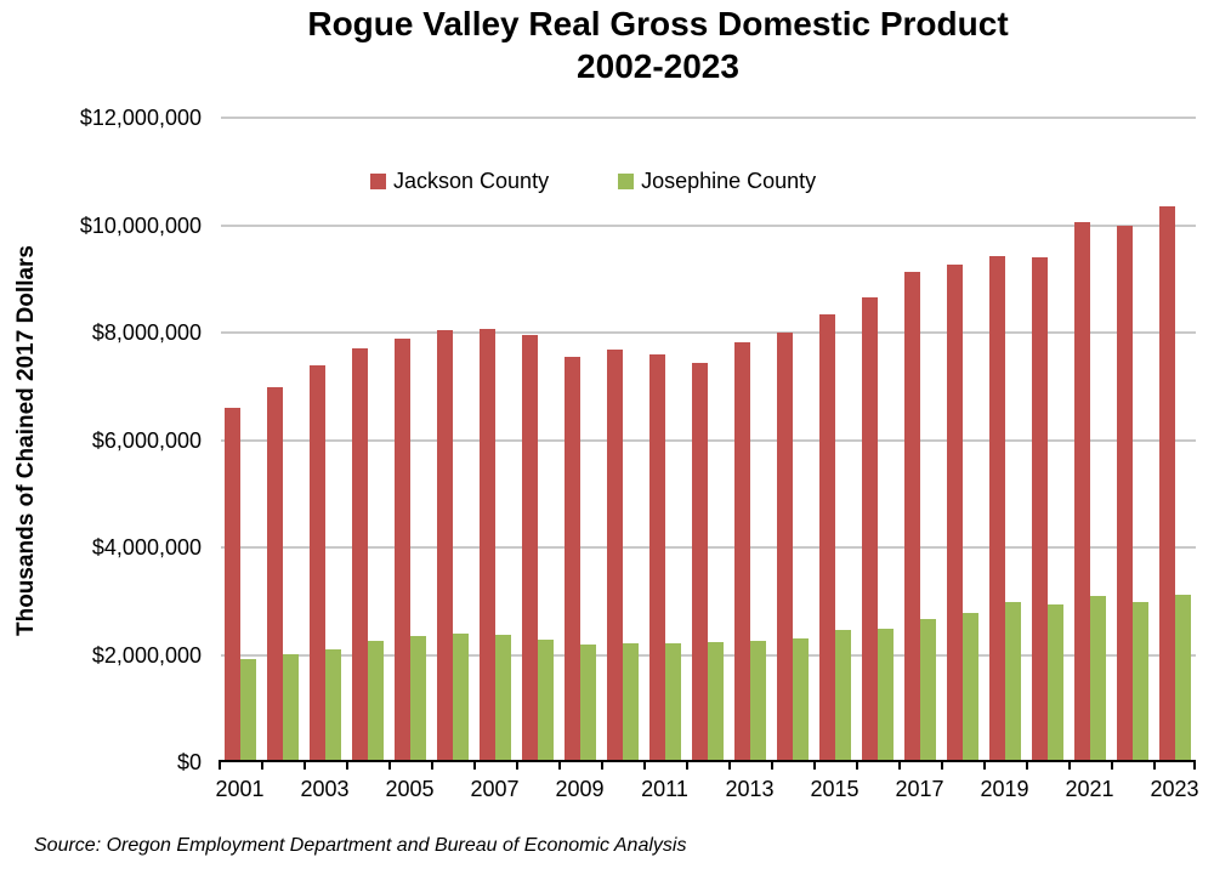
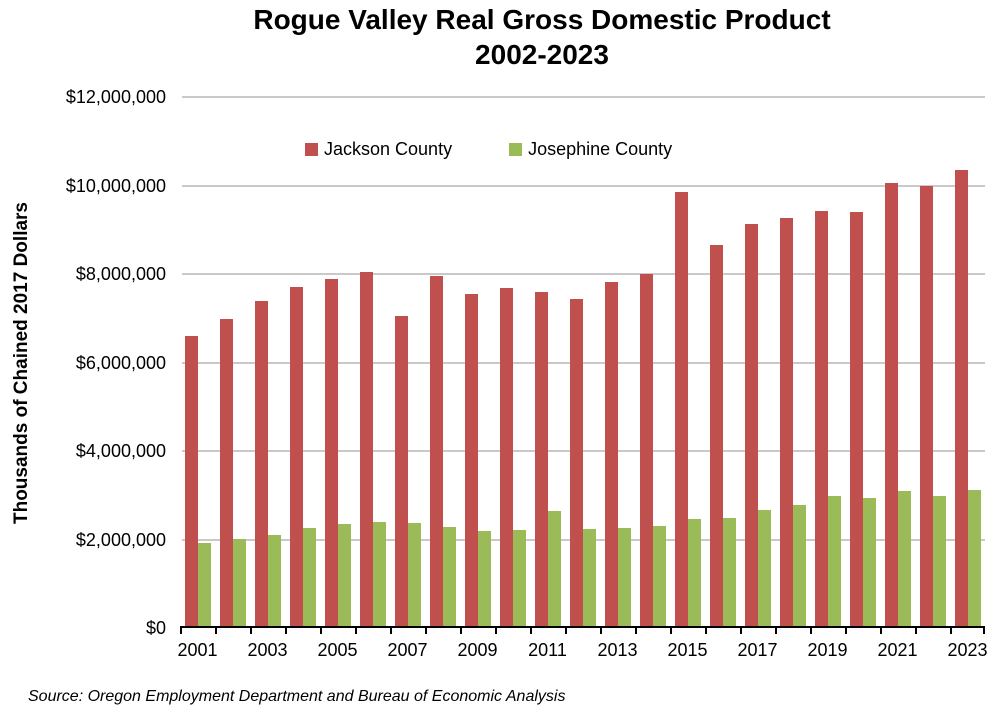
Jackson County/2007: $8000000 -> $7000000
Josephine County/2011: $2200000 -> $2600000
Jackson County/2015: $8300000 -> $9800000
